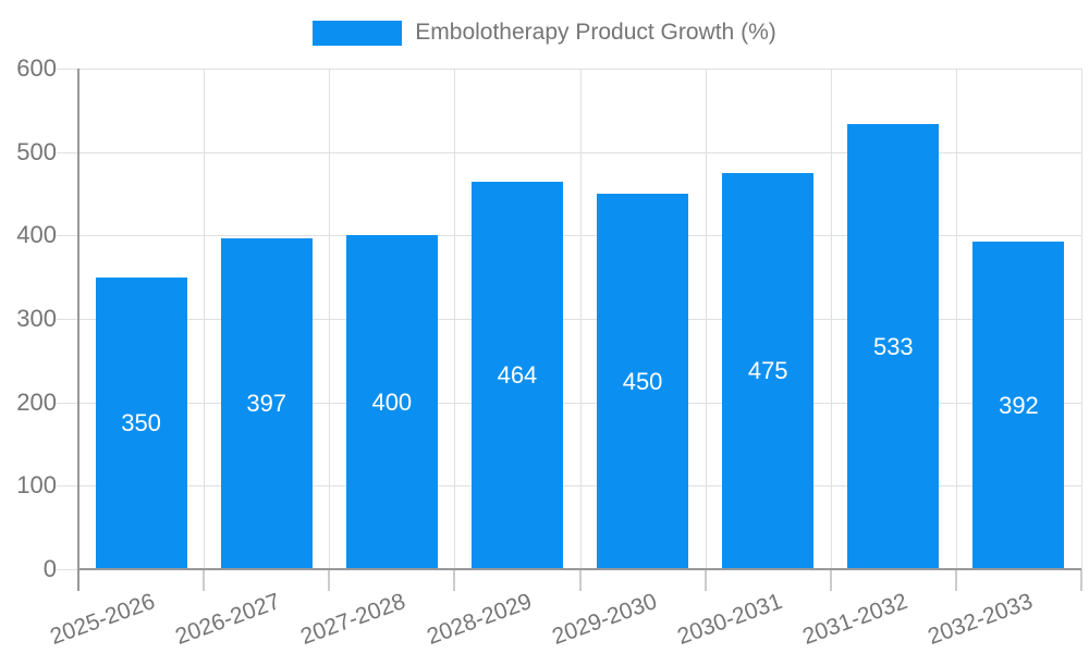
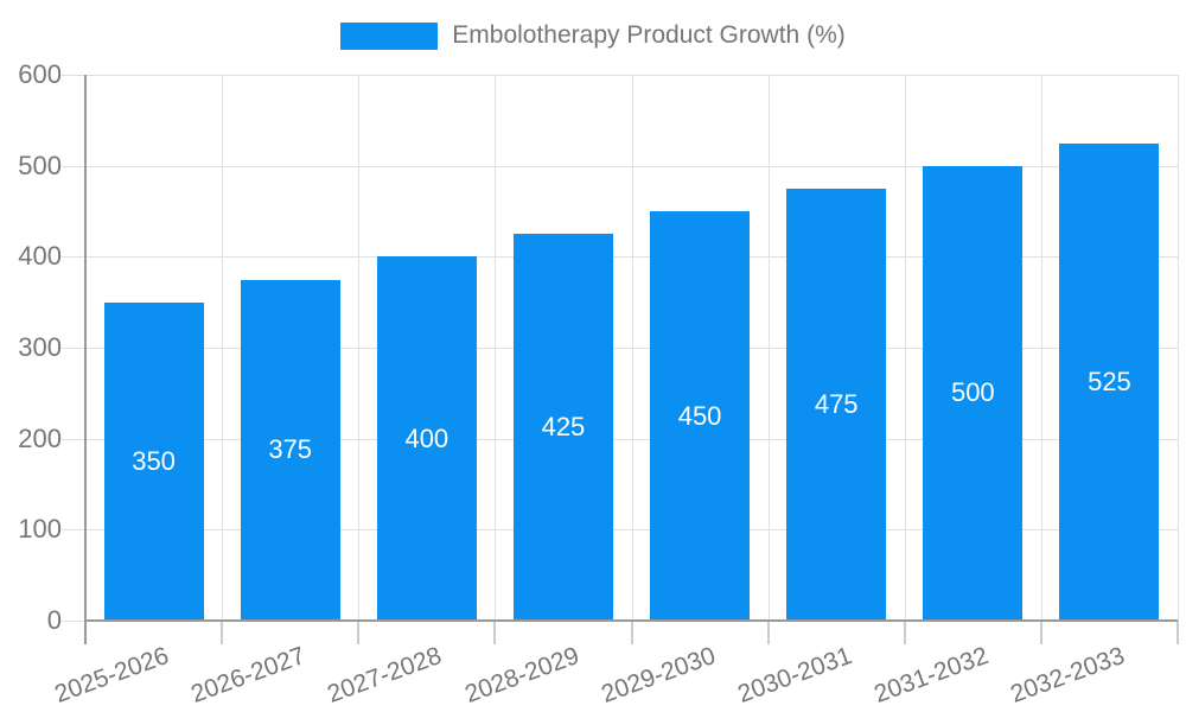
2026-2027: 397 -> 375
2028-2029: 464 -> 425
2031-2032: 533 -> 500
2032-2033: 392 -> 525
